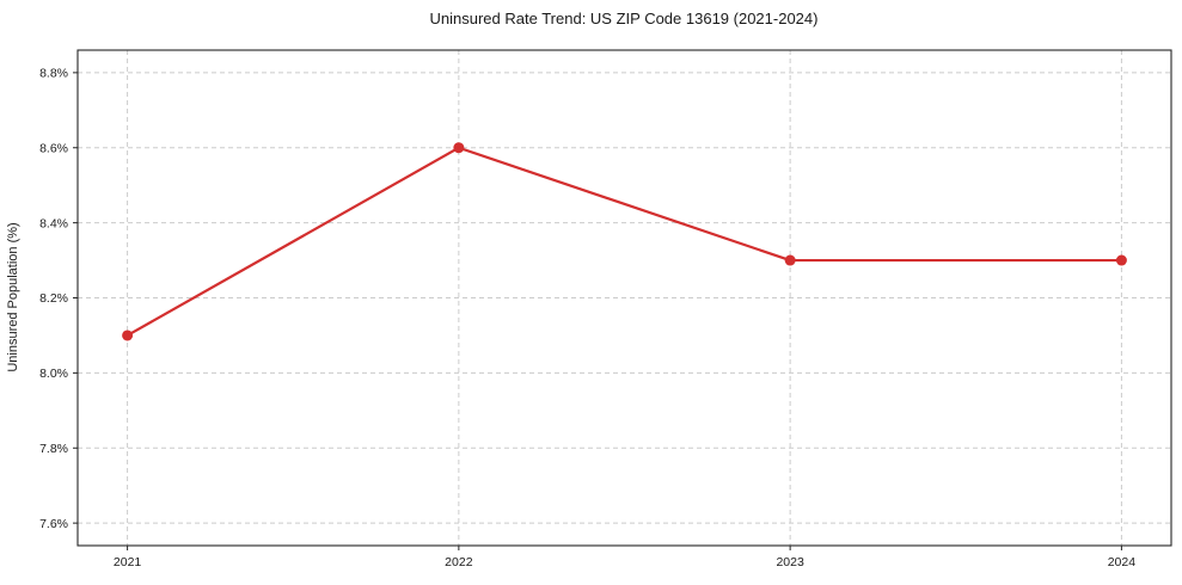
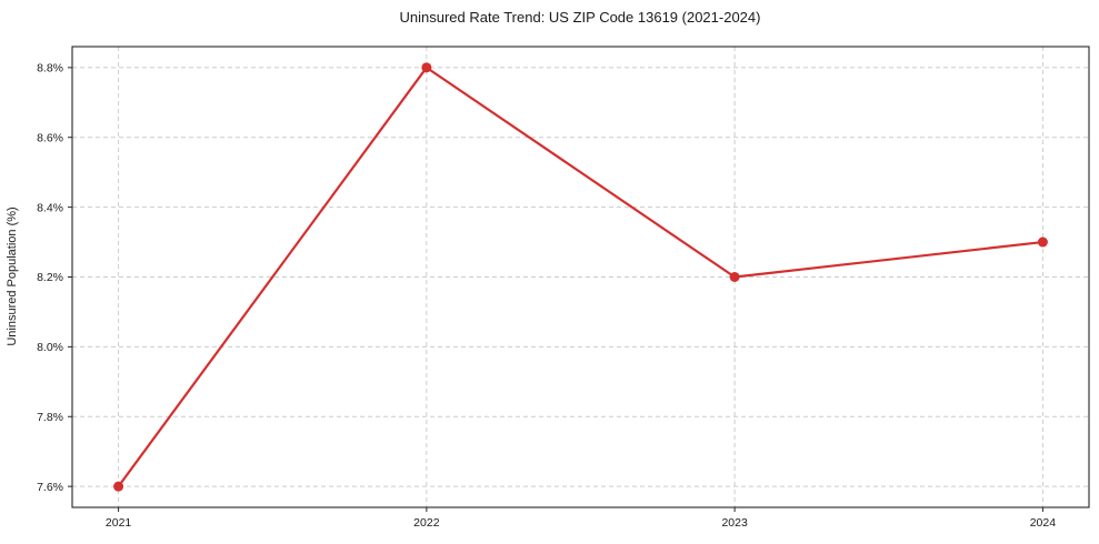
2021: 8.1% -> 7.6%
2022: 8.6% -> 8.8%
2023: 8.3% -> 8.2%
